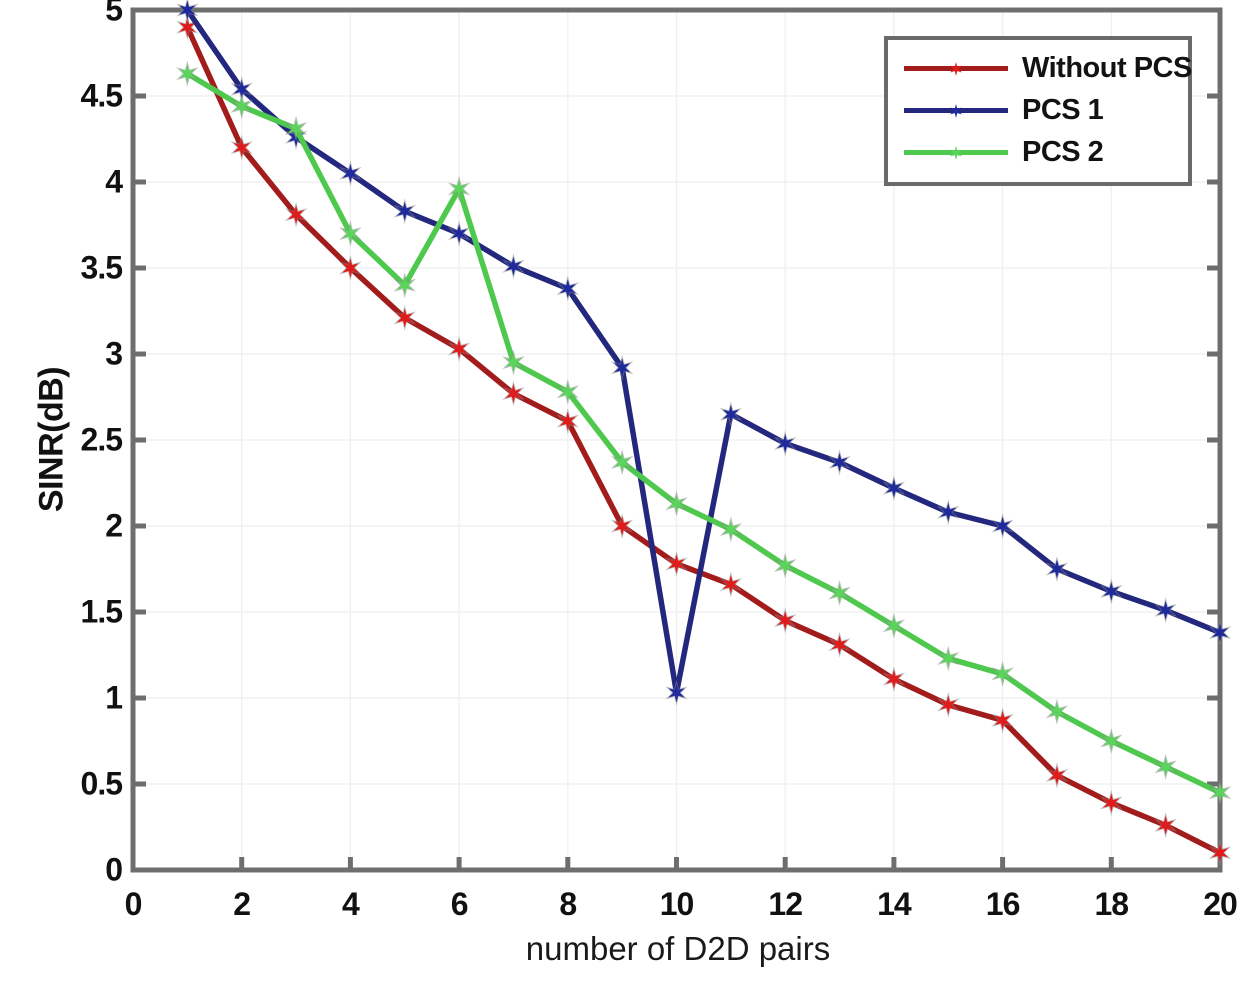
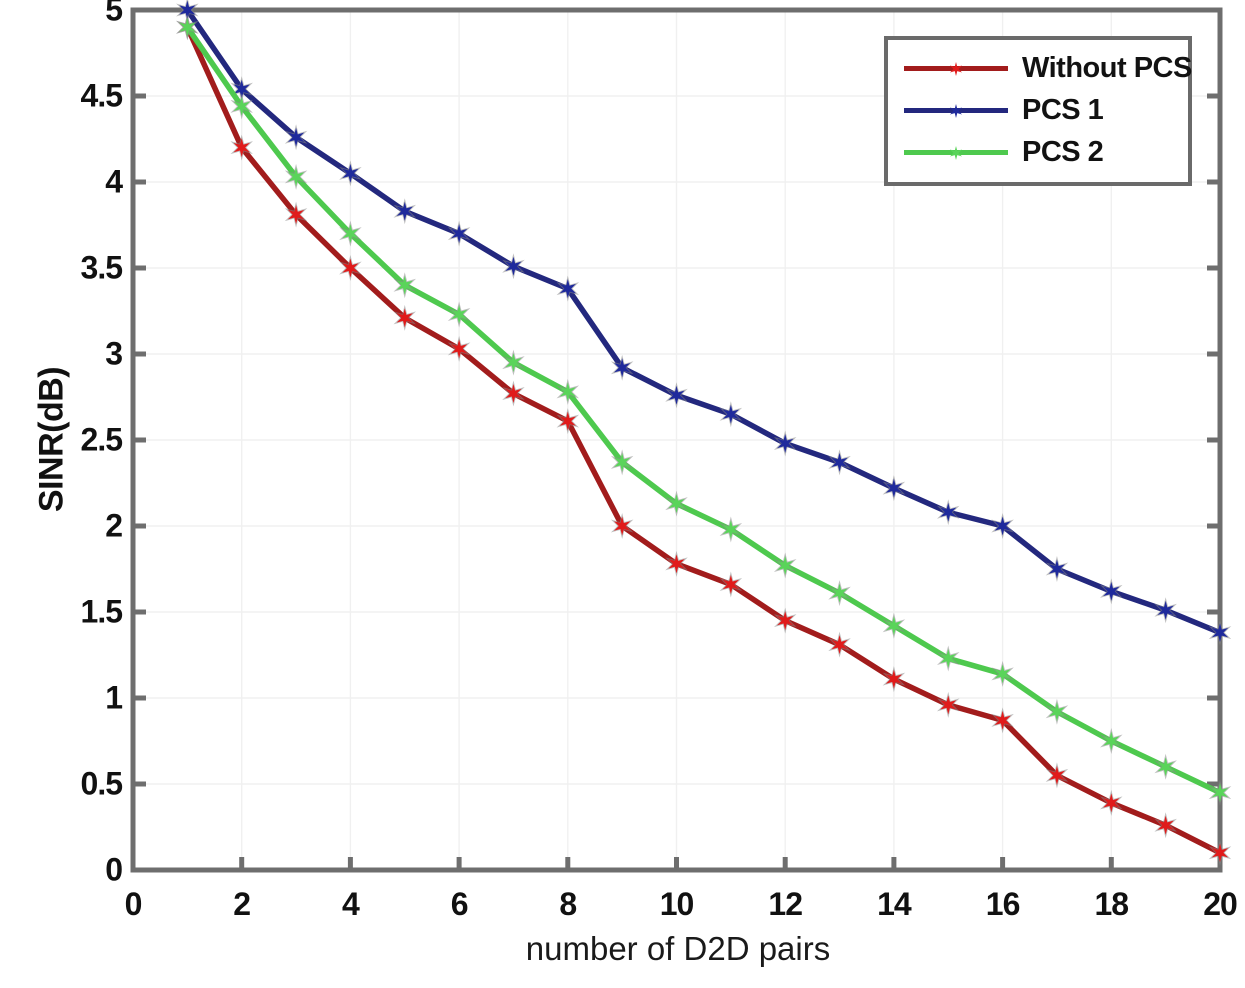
PCS 2/1: 4.63 -> 4.90
PCS 2/3: 4.31 -> 4.03
PCS 2/6: 3.96 -> 3.23
PCS 1/10: 1.03 -> 2.76
